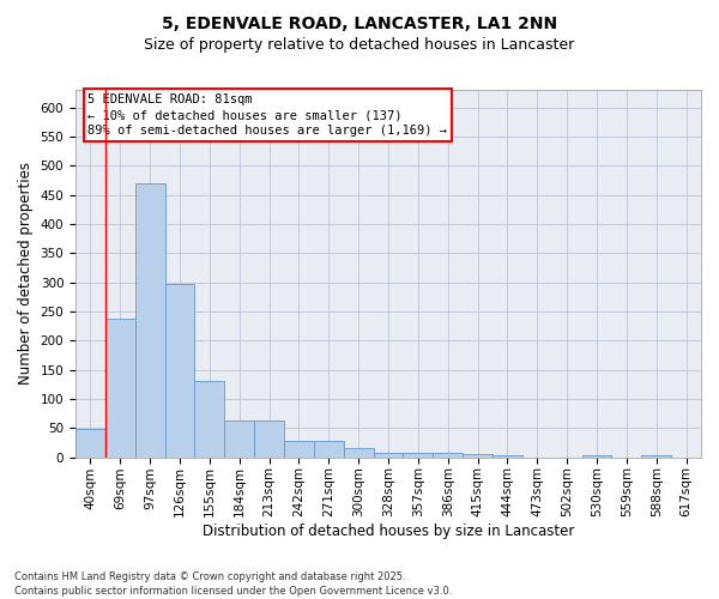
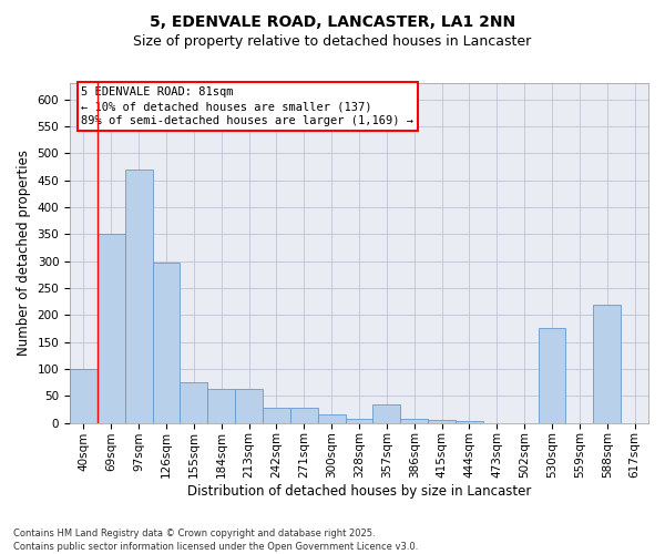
40sqm: 48 -> 100
69sqm: 238 -> 350
155sqm: 130 -> 75
357sqm: 8 -> 35
530sqm: 3 -> 175
588sqm: 3 -> 220
